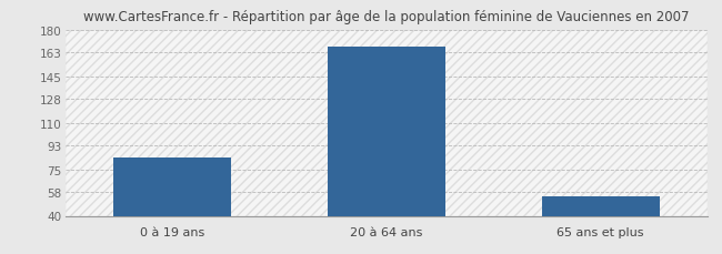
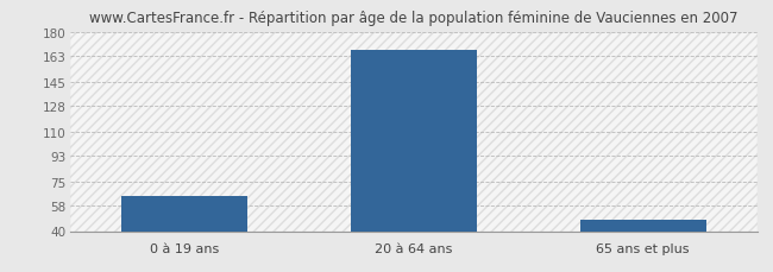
0 à 19 ans: 84 -> 65
65 ans et plus: 55 -> 48
